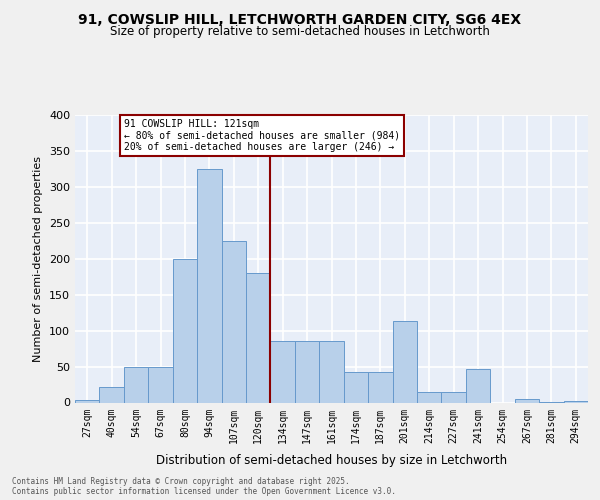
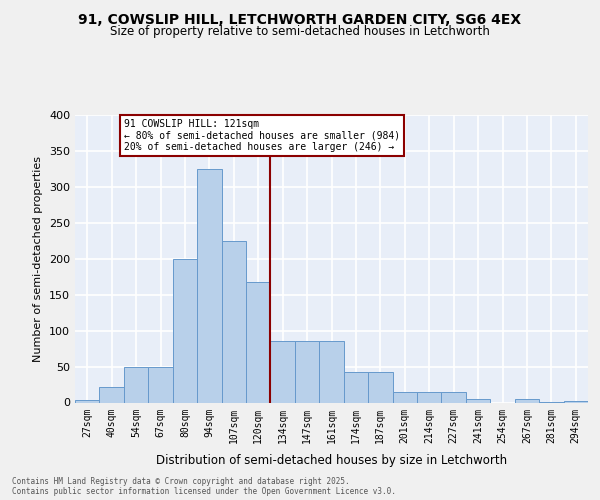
120sqm: 180 -> 168
201sqm: 114 -> 15
241sqm: 46 -> 5
